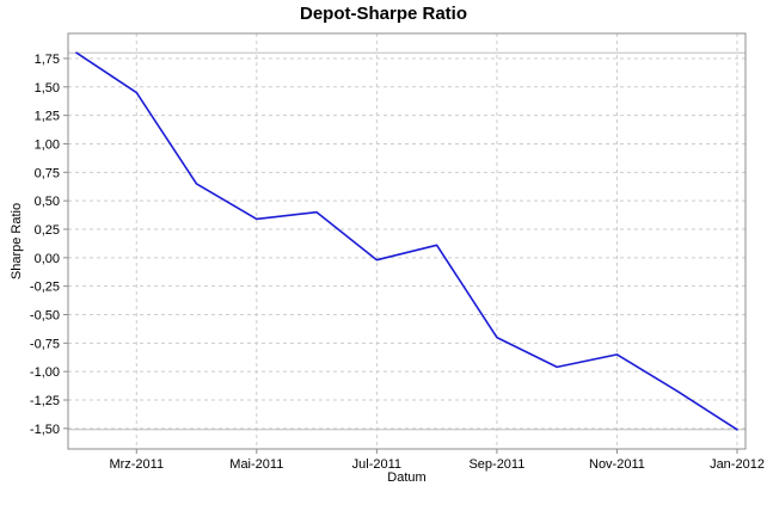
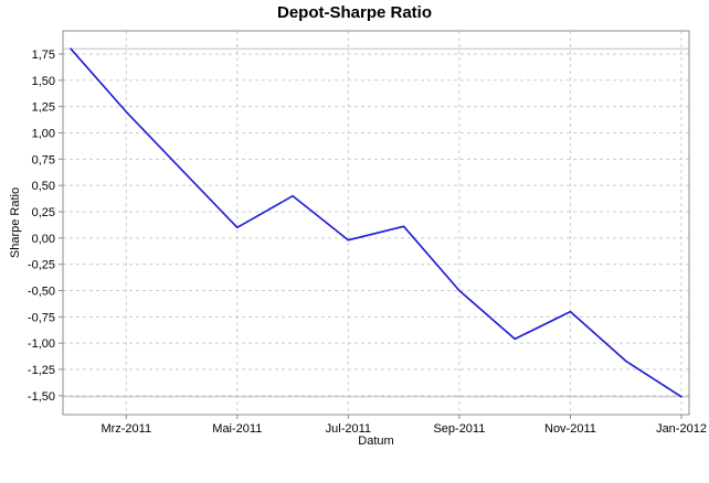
Mrz-2011: 1,4 -> 1,2
Mai-2011: 0,3 -> 0,1
Sep-2011: -0,7 -> -0,5
Nov-2011: -0,8 -> -0,7
